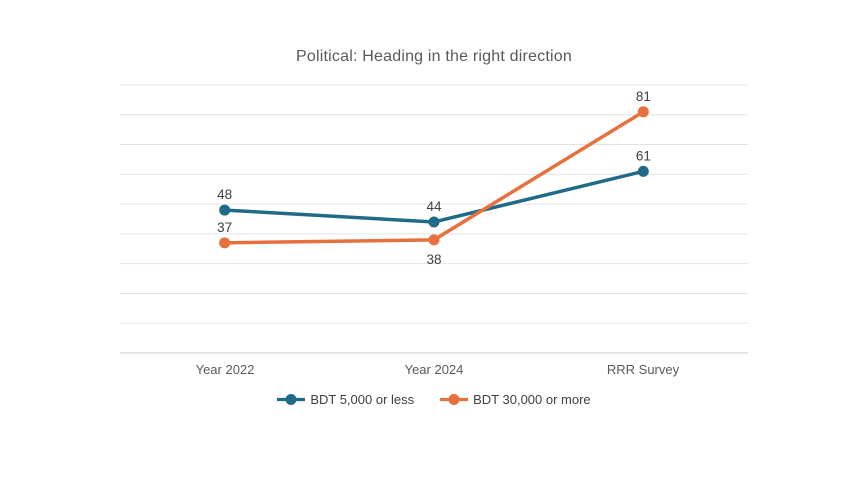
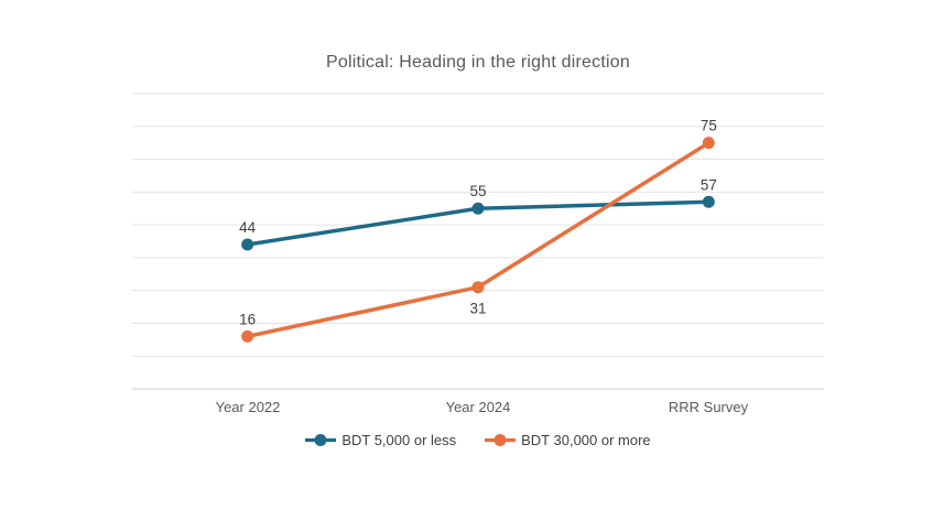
BDT 5,000 or less/Year 2022: 48 -> 44
BDT 30,000 or more/Year 2022: 37 -> 16
BDT 5,000 or less/Year 2024: 44 -> 55
BDT 30,000 or more/Year 2024: 38 -> 31
BDT 5,000 or less/RRR Survey: 61 -> 57
BDT 30,000 or more/RRR Survey: 81 -> 75
